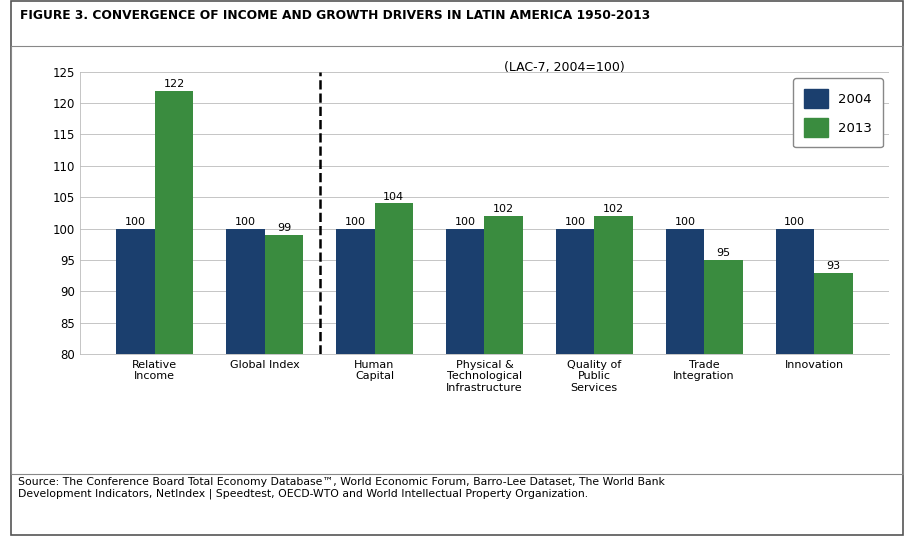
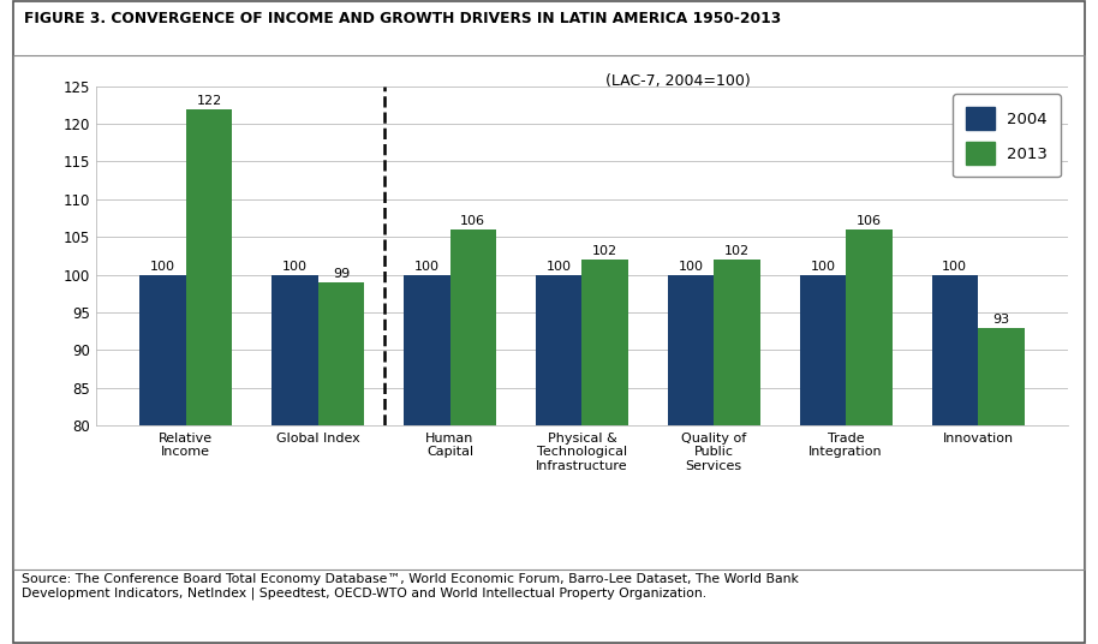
2013/Human Capital: 104 -> 106
2013/Trade Integration: 95 -> 106
